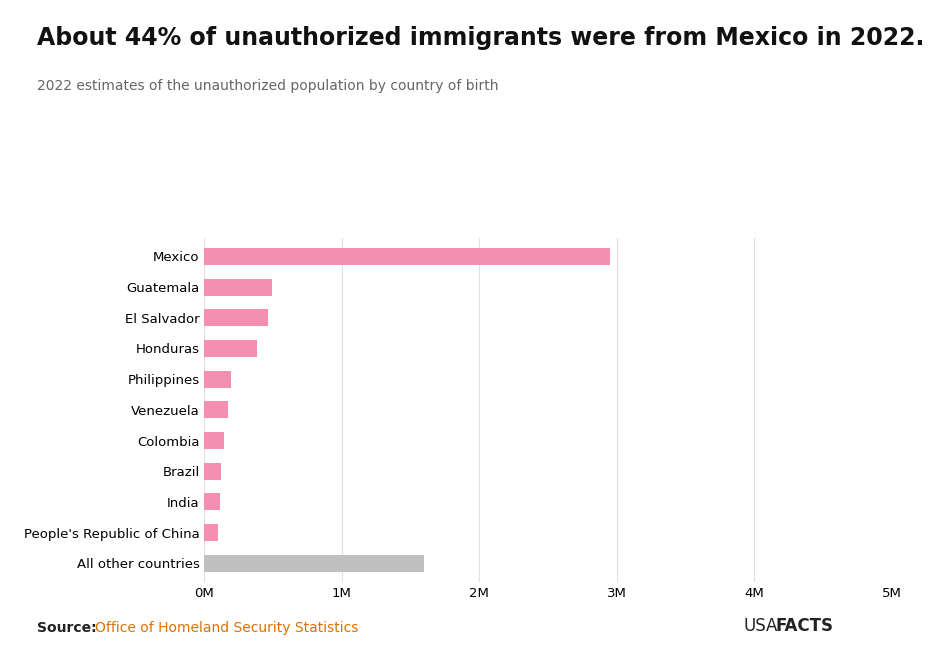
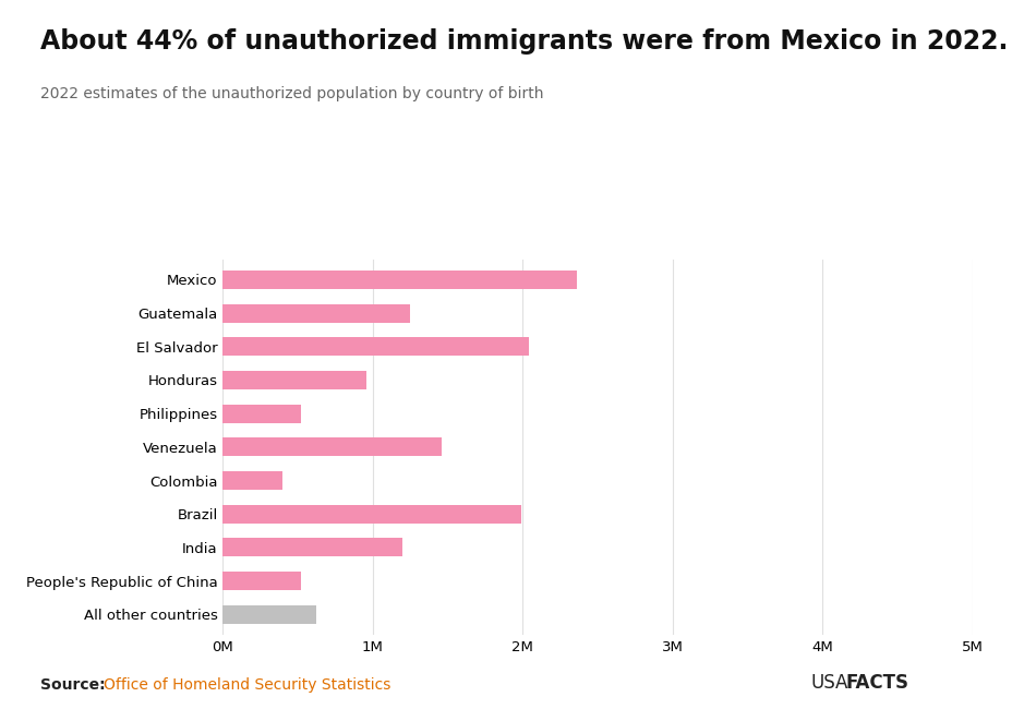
Mexico: 2.95M -> 2.36M
Guatemala: 0.49M -> 1.25M
El Salvador: 0.46M -> 2.04M
Honduras: 0.38M -> 0.96M
Philippines: 0.19M -> 0.52M
Venezuela: 0.17M -> 1.46M
Colombia: 0.14M -> 0.40M
Brazil: 0.12M -> 1.99M
India: 0.11M -> 1.20M
People's Republic of China: 0.10M -> 0.52M
All other countries: 1.60M -> 0.62M
